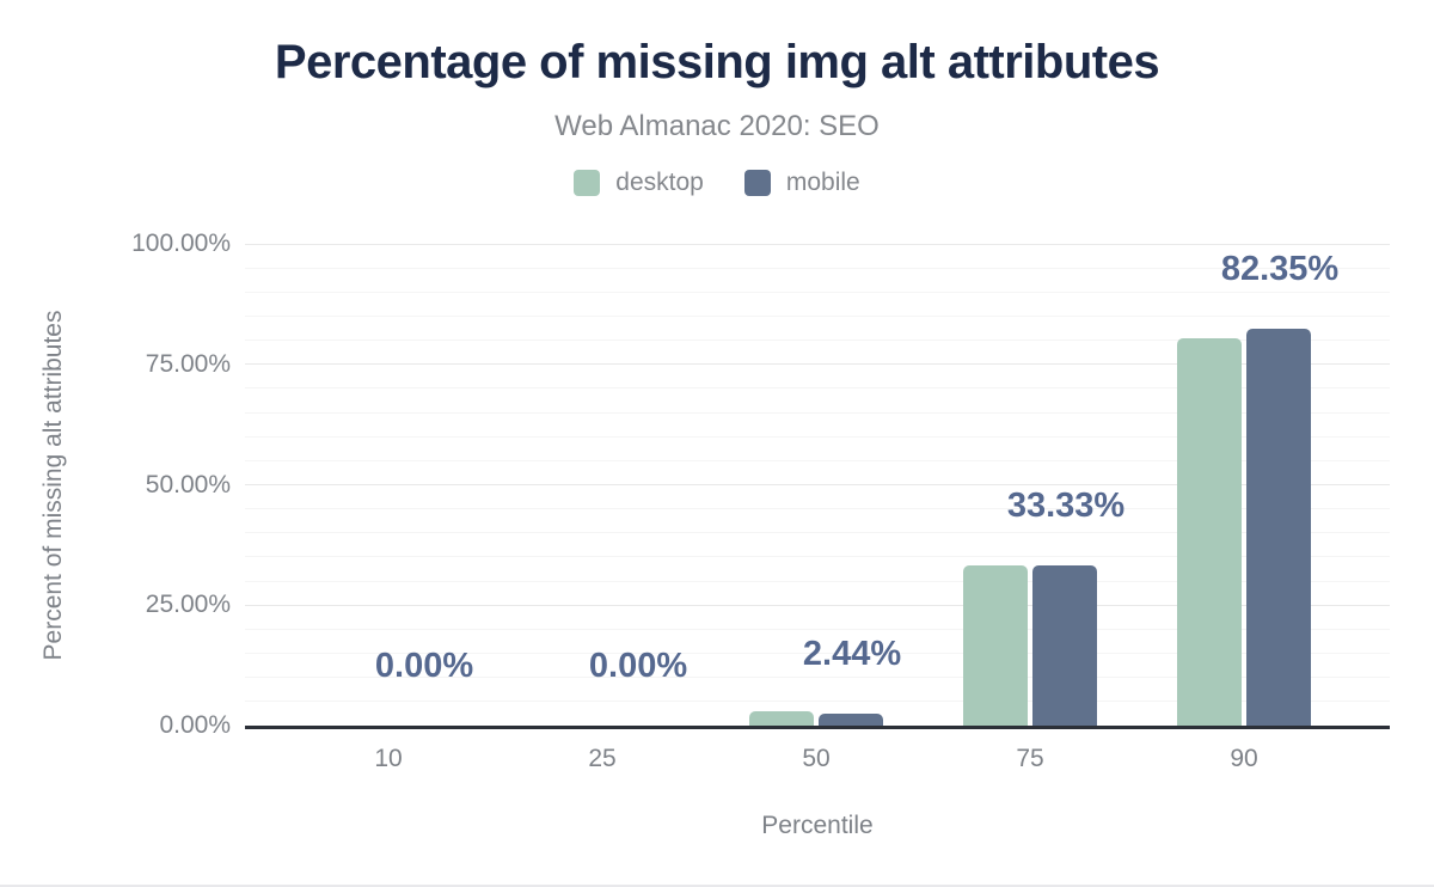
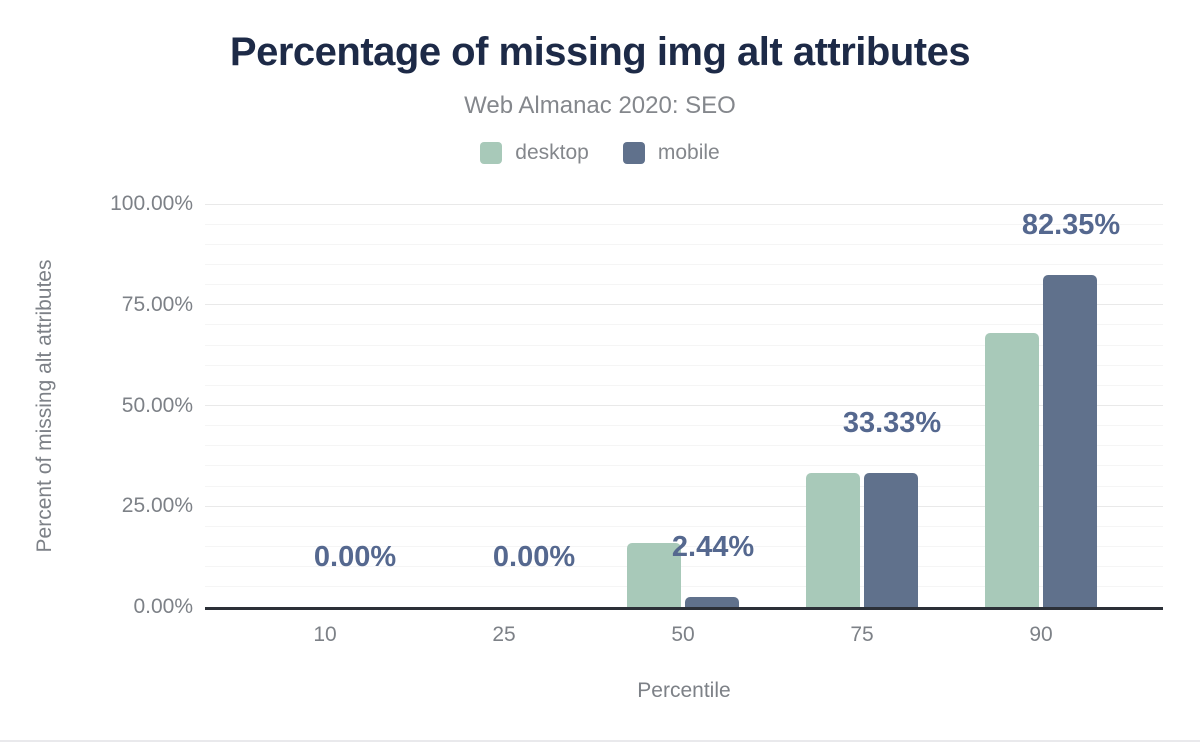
desktop/50: 3% -> 16%
desktop/90: 80% -> 68%
